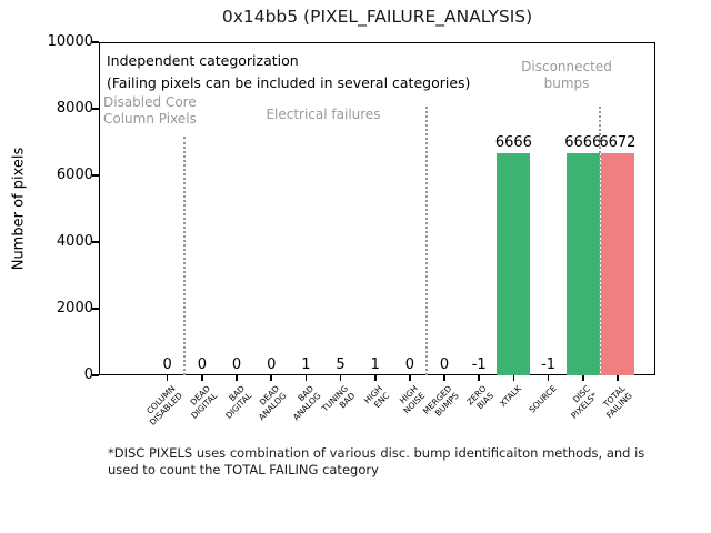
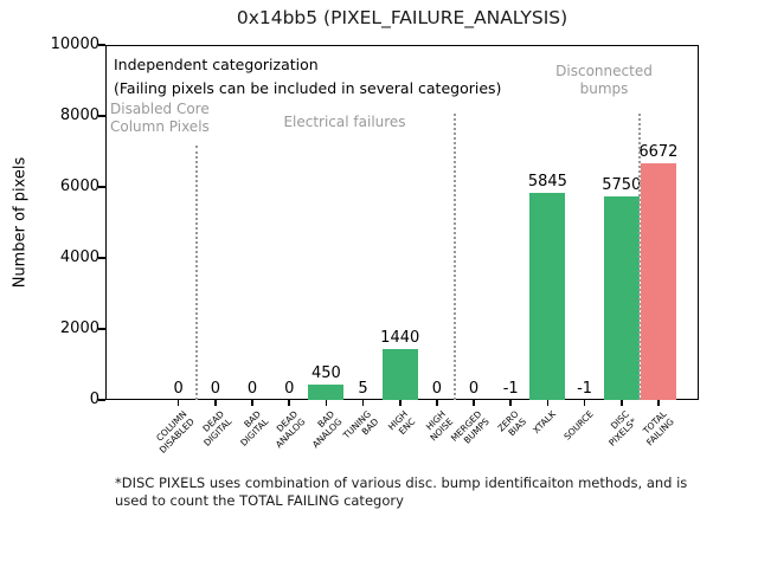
BAD ANALOG: 1 -> 450
HIGH ENC: 1 -> 1440
XTALK: 6666 -> 5845
DISC PIXELS*: 6666 -> 5750
